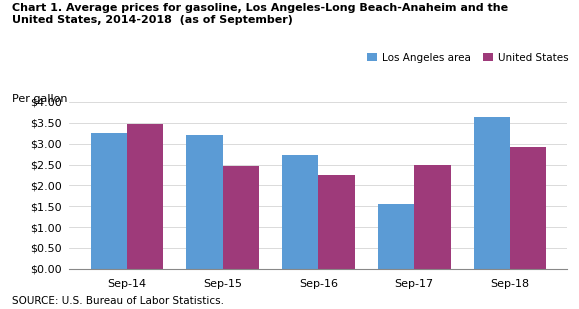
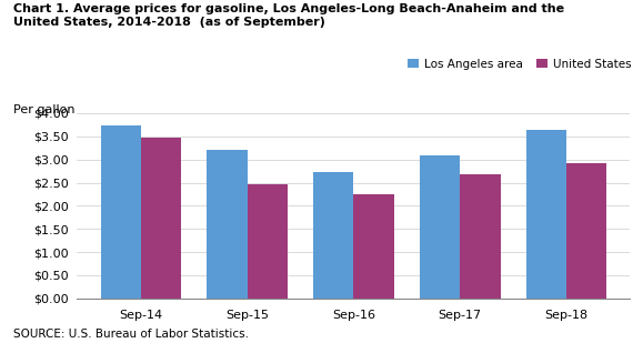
Los Angeles area/Sep-14: $3.25 -> $3.73
Los Angeles area/Sep-17: $1.55 -> $3.10
United States/Sep-17: $2.50 -> $2.67
